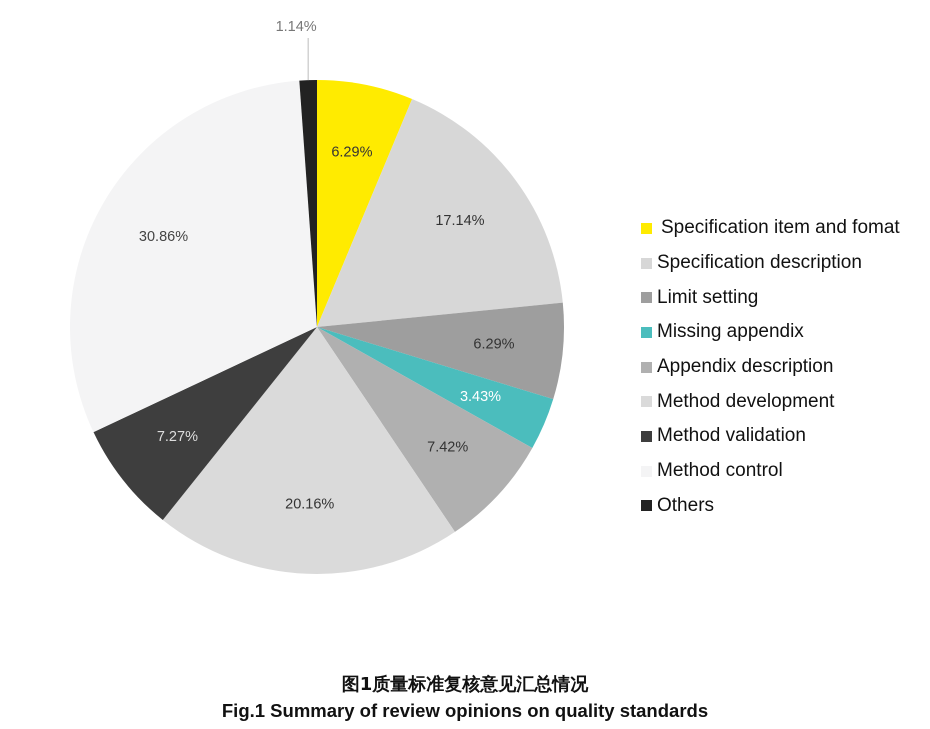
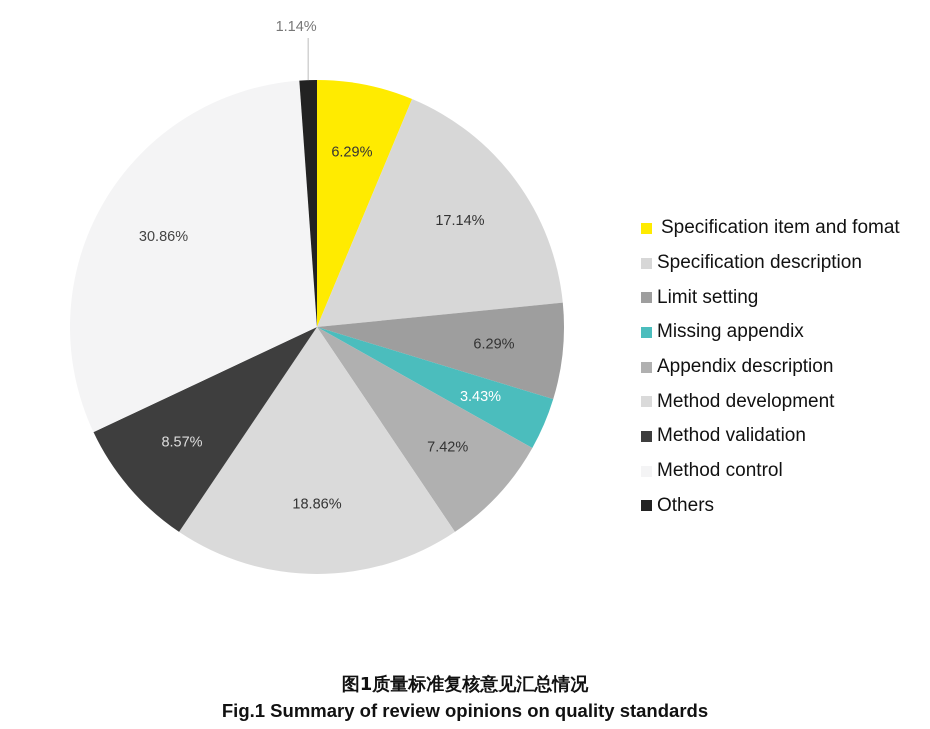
Method development: 20.16% -> 18.86%
Method validation: 7.27% -> 8.57%
